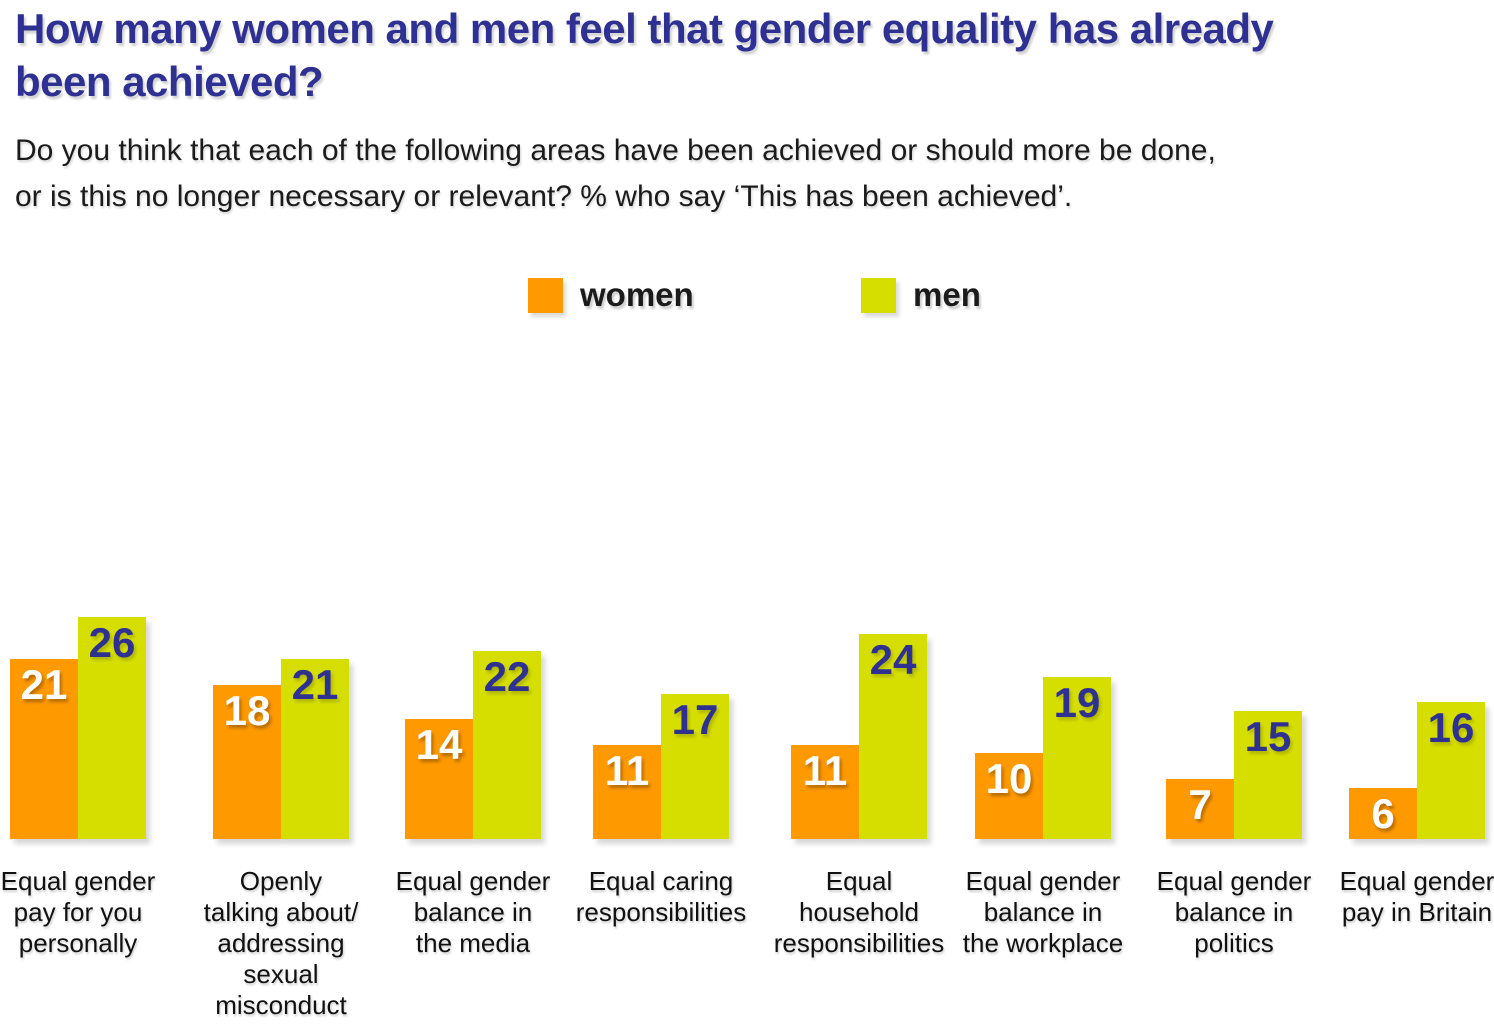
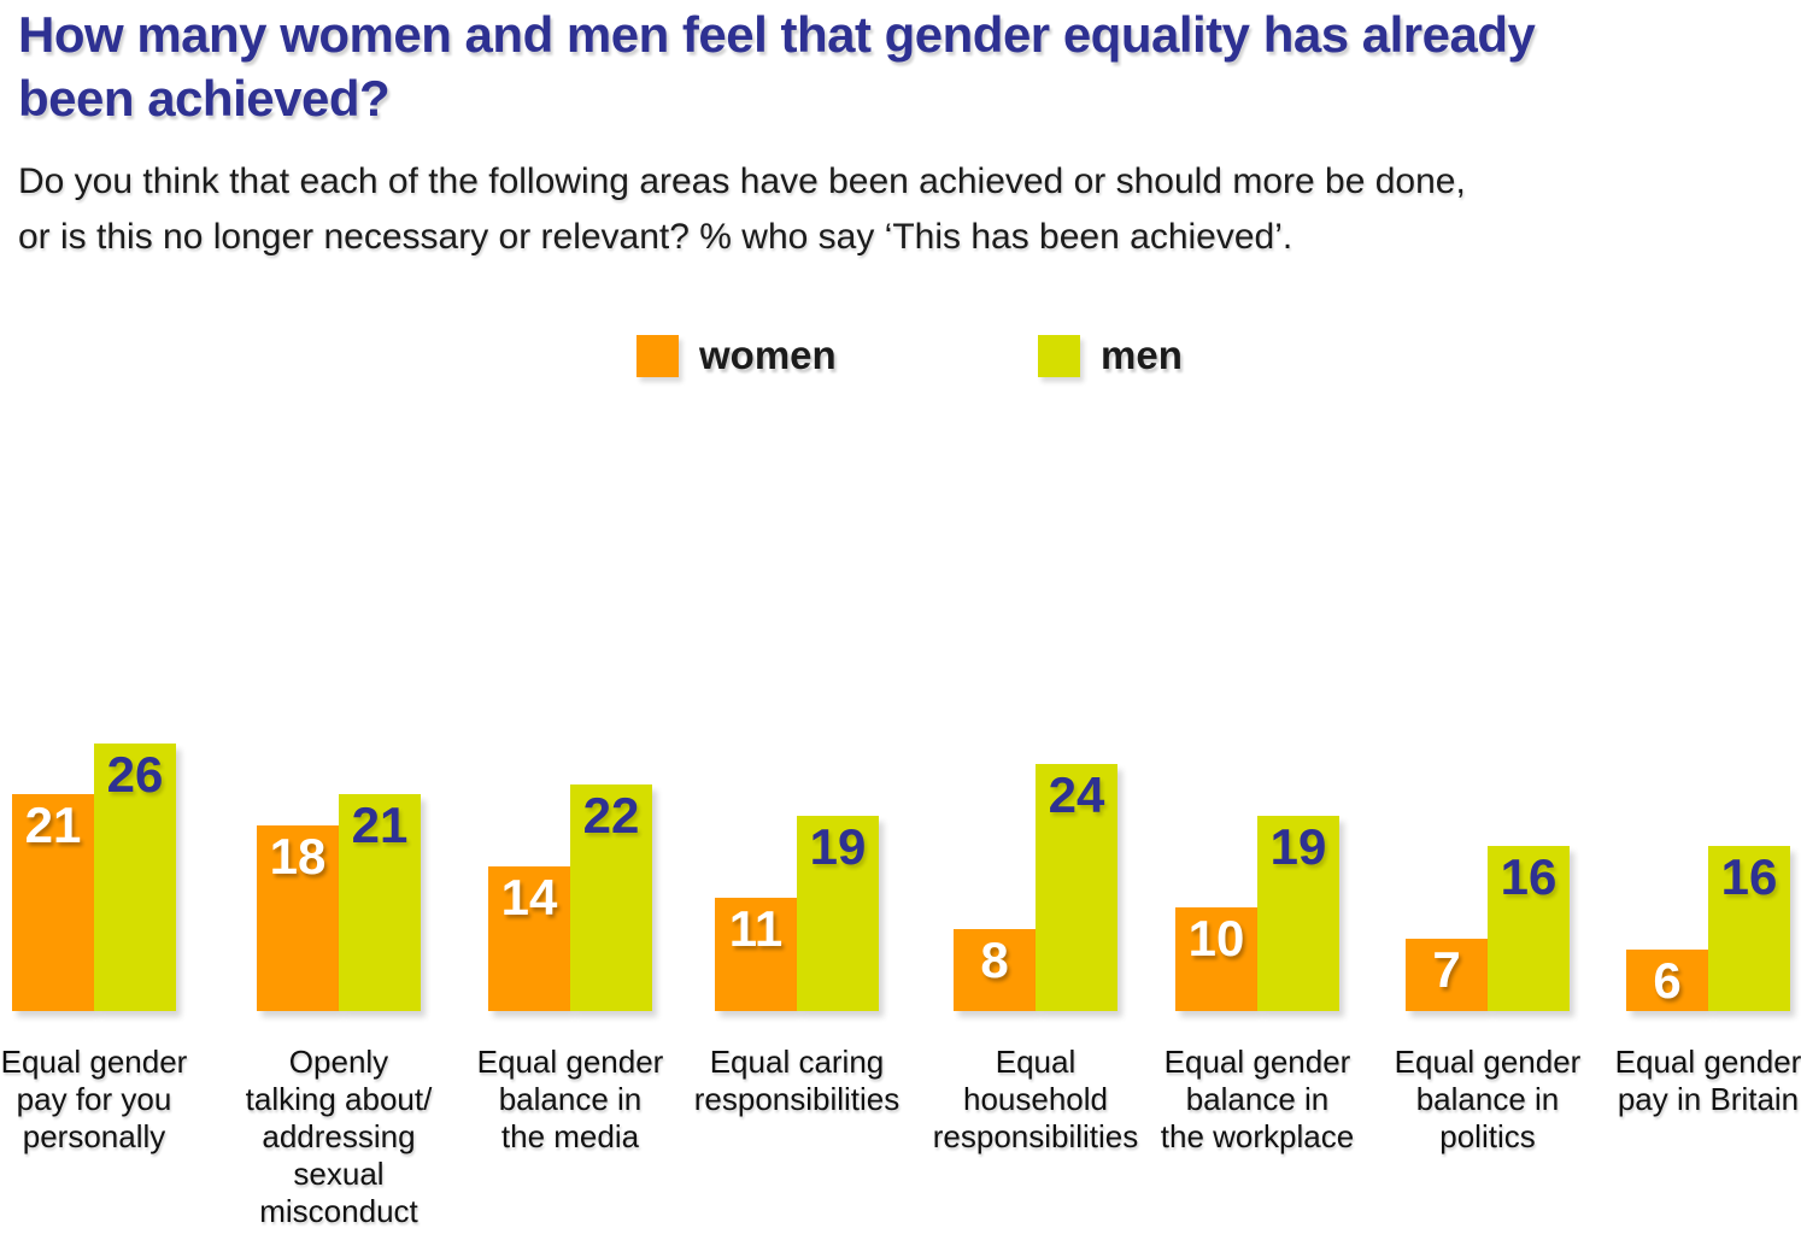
men/Equal caring responsibilities: 17 -> 19
women/Equal household responsibilities: 11 -> 8
men/Equal gender balance in politics: 15 -> 16
